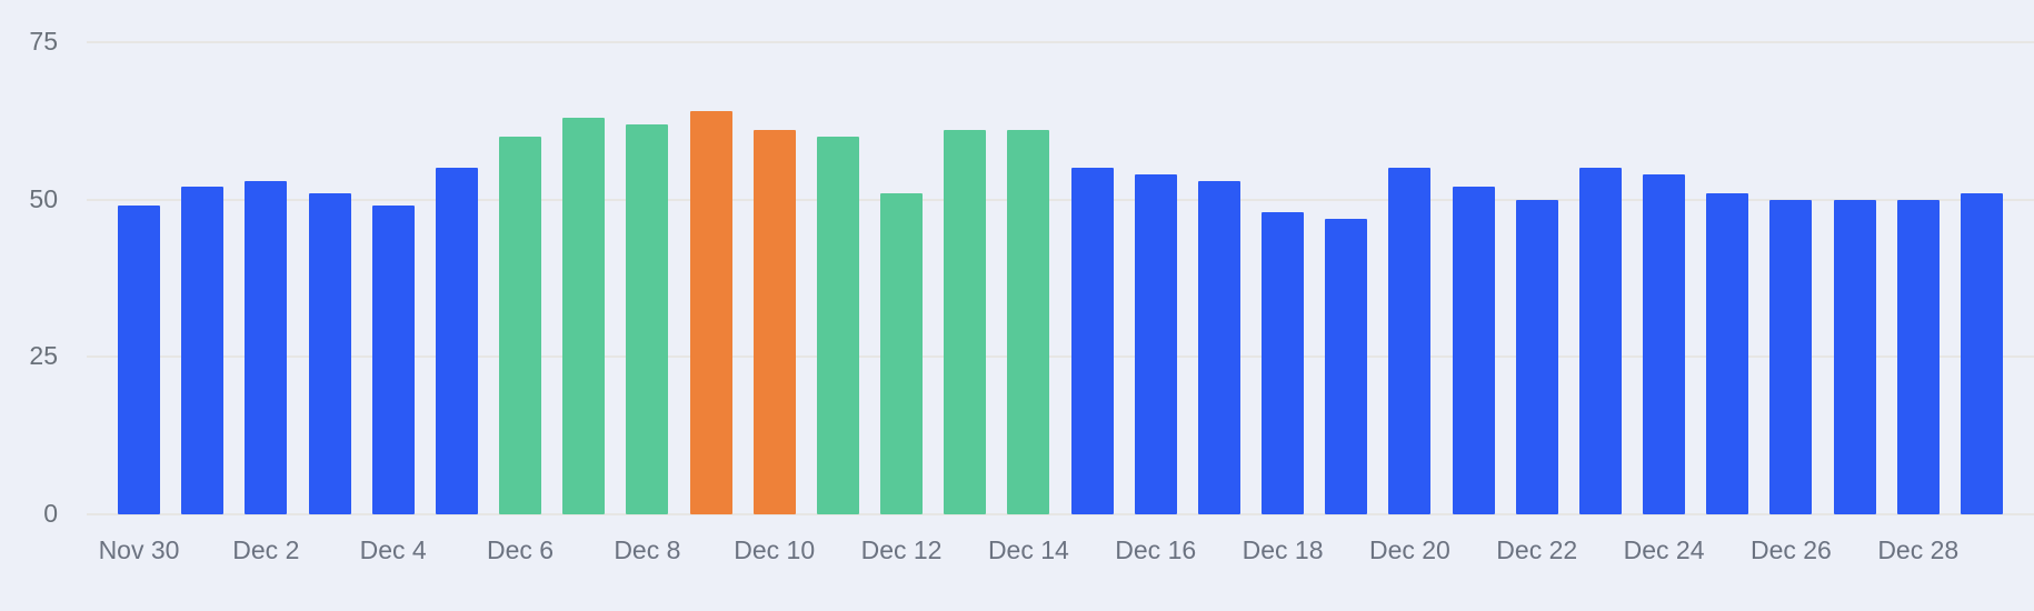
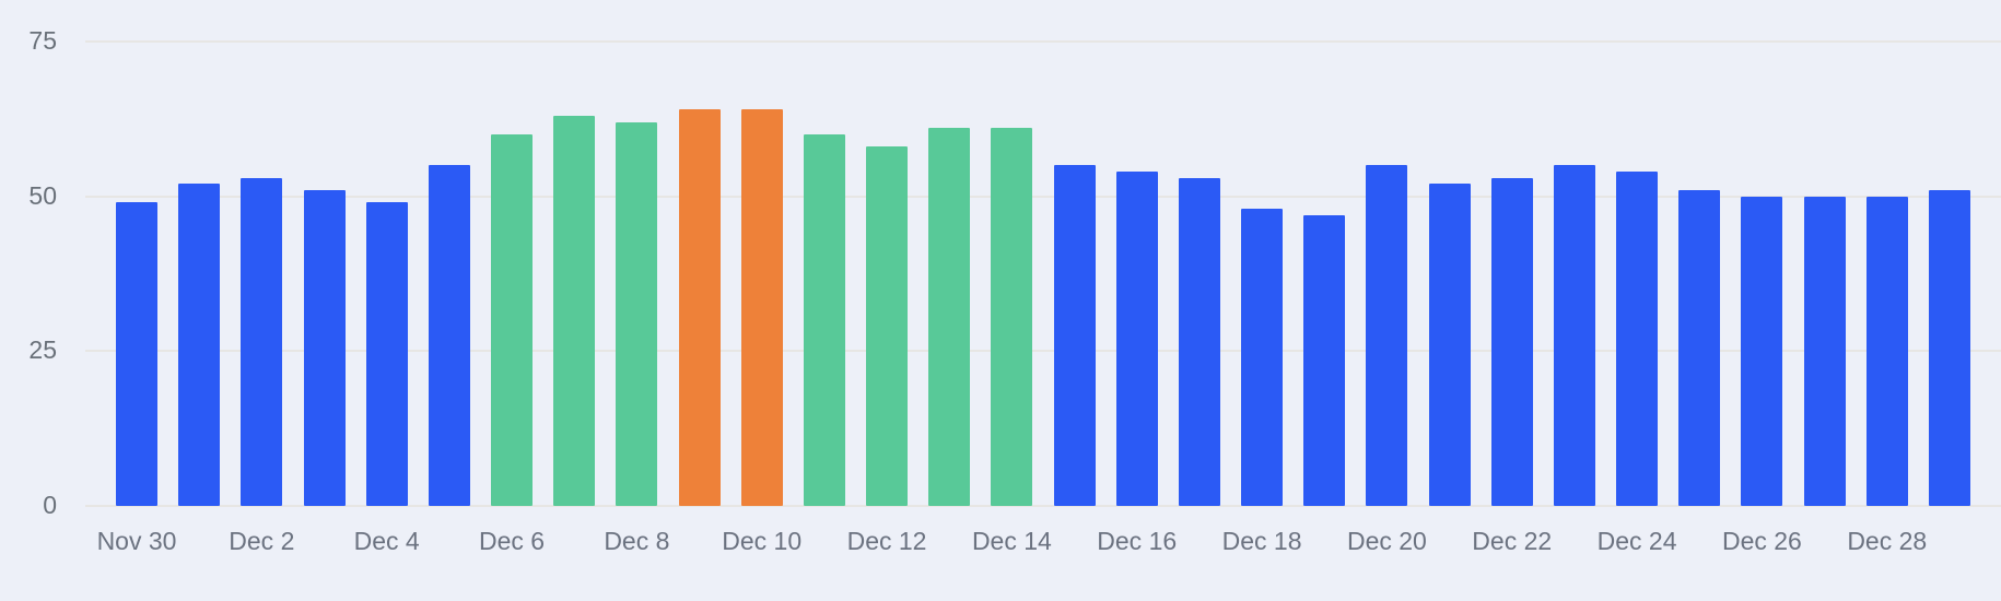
Dec 10: 61 -> 64
Dec 12: 51 -> 58
Dec 22: 50 -> 53
